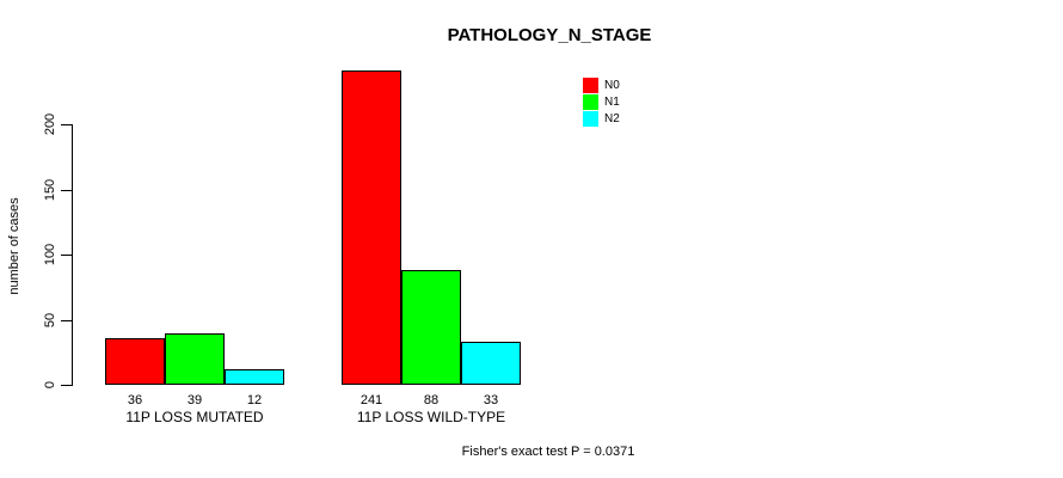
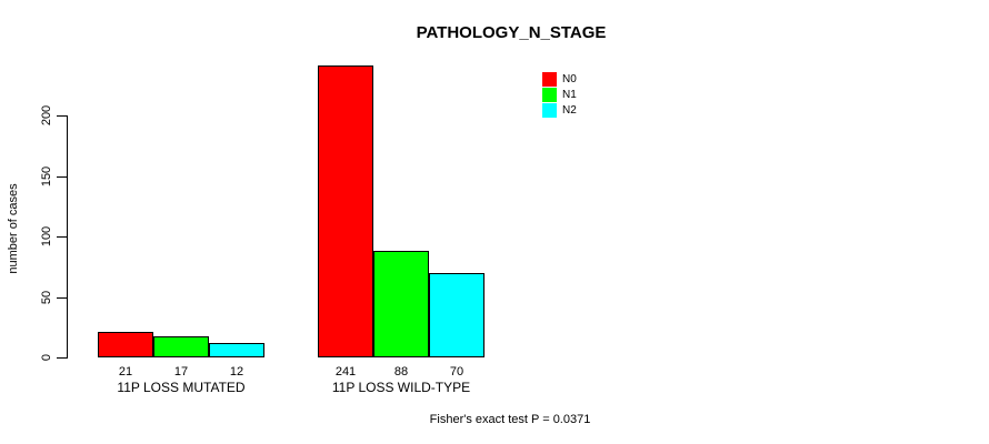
N0/11P LOSS MUTATED: 36 -> 21
N1/11P LOSS MUTATED: 39 -> 17
N2/11P LOSS WILD-TYPE: 33 -> 70
